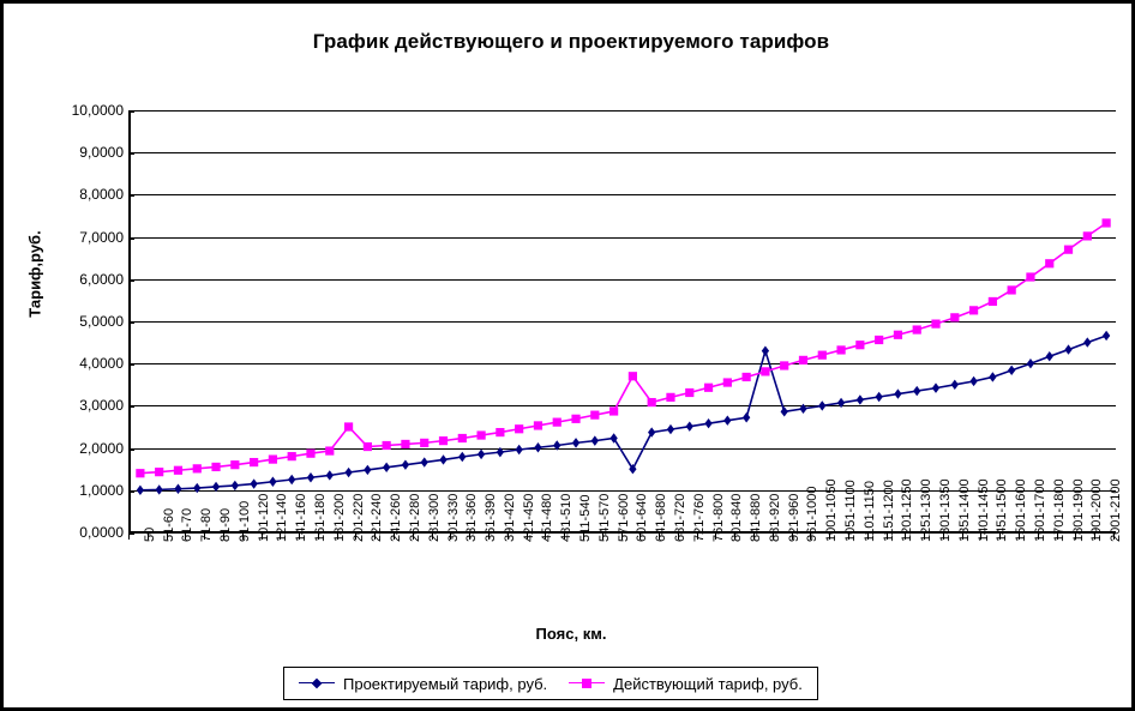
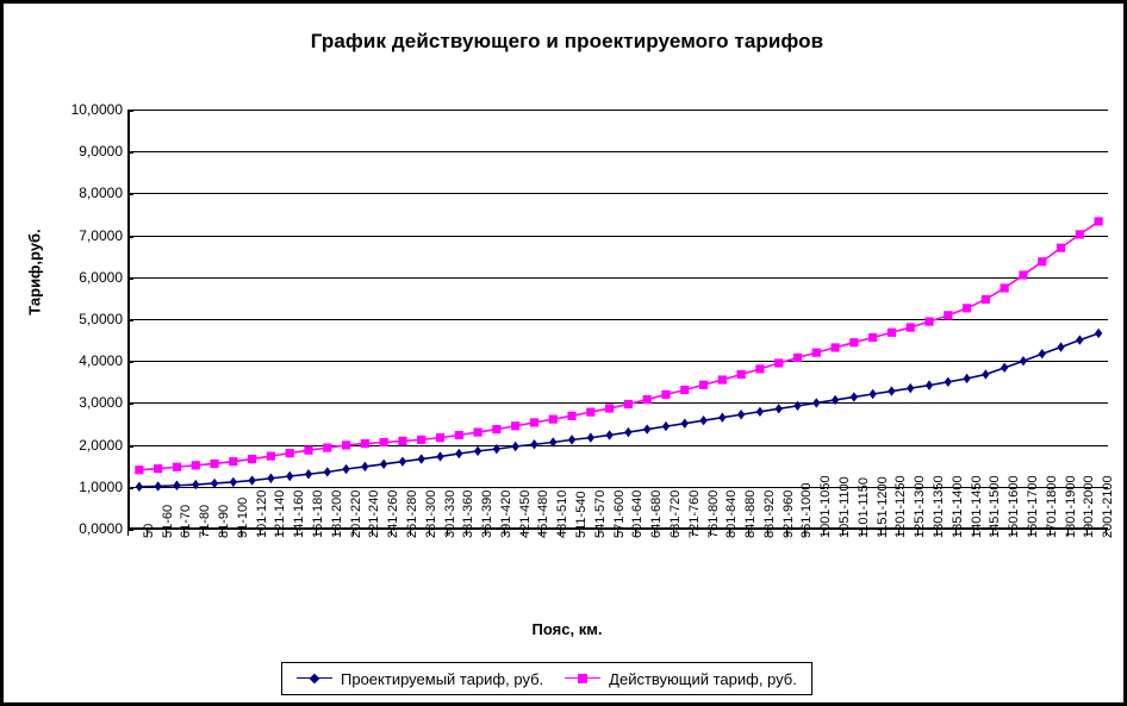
Действующий тариф, руб./201-220: 2,5 -> 2,0
Проектируемый тариф, руб./601-640: 1,5 -> 2,3
Действующий тариф, руб./601-640: 3,7 -> 3,0
Проектируемый тариф, руб./881-920: 4,3 -> 2,8
